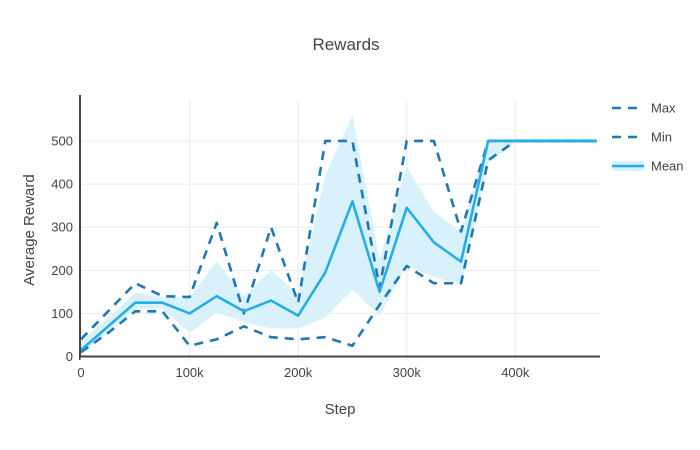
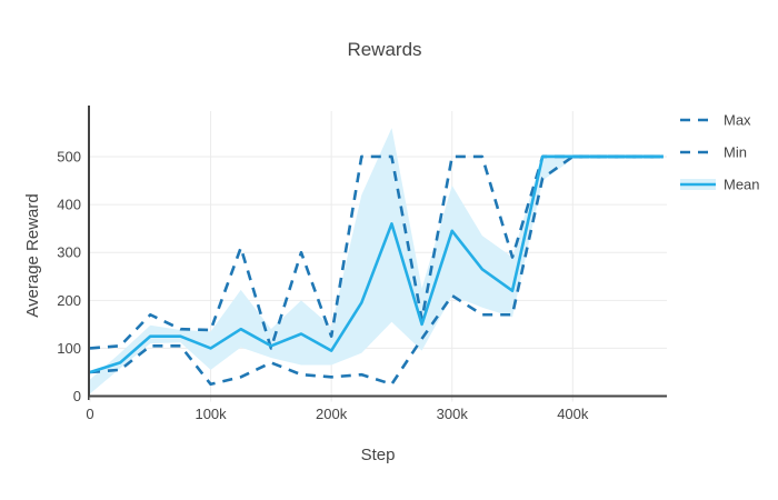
Max/0: 40 -> 100
Min/0: 10 -> 50
Mean/0: 20 -> 50
